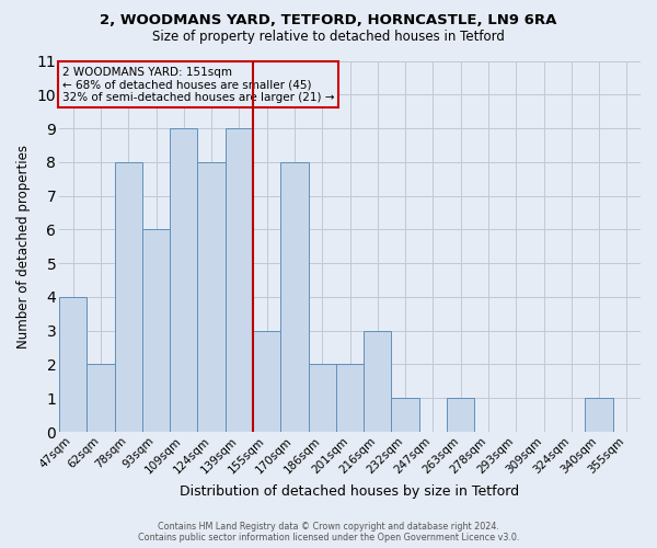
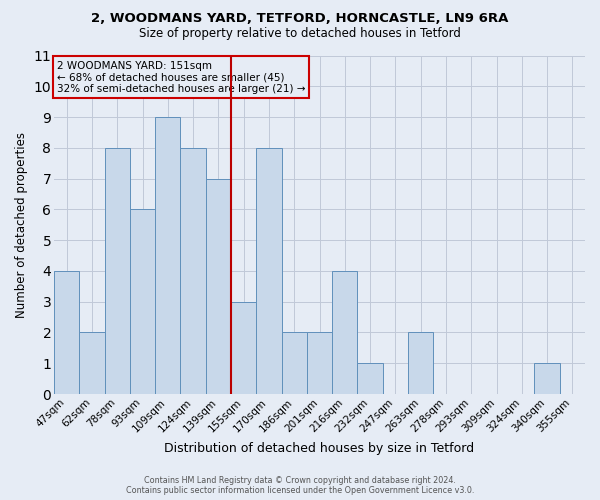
139sqm: 9 -> 7
216sqm: 3 -> 4
263sqm: 1 -> 2
